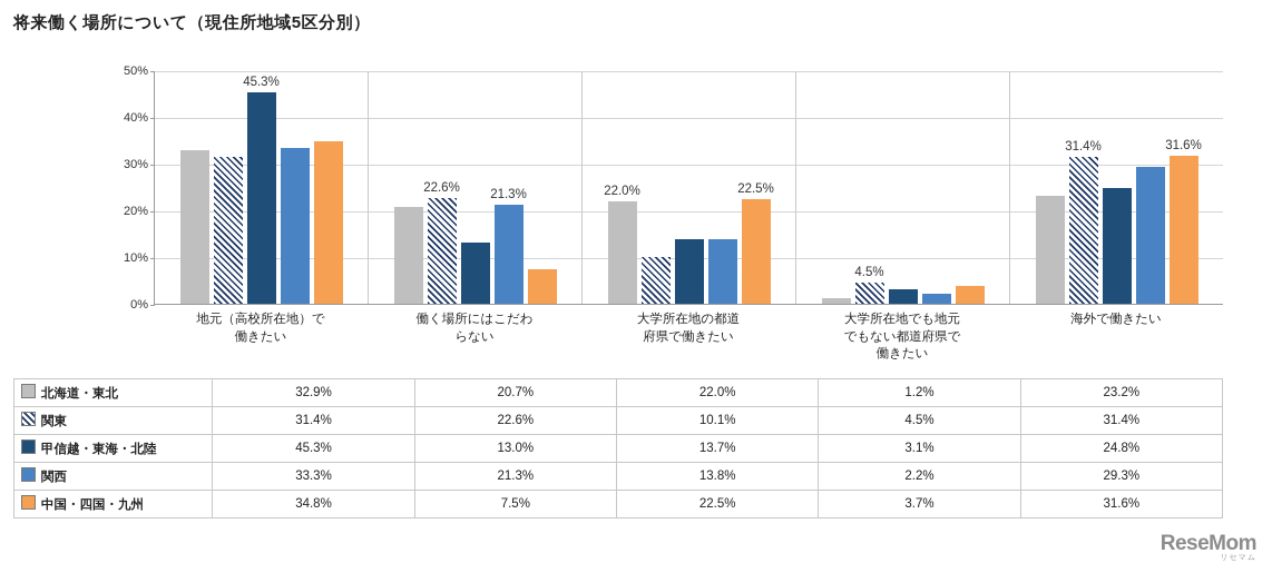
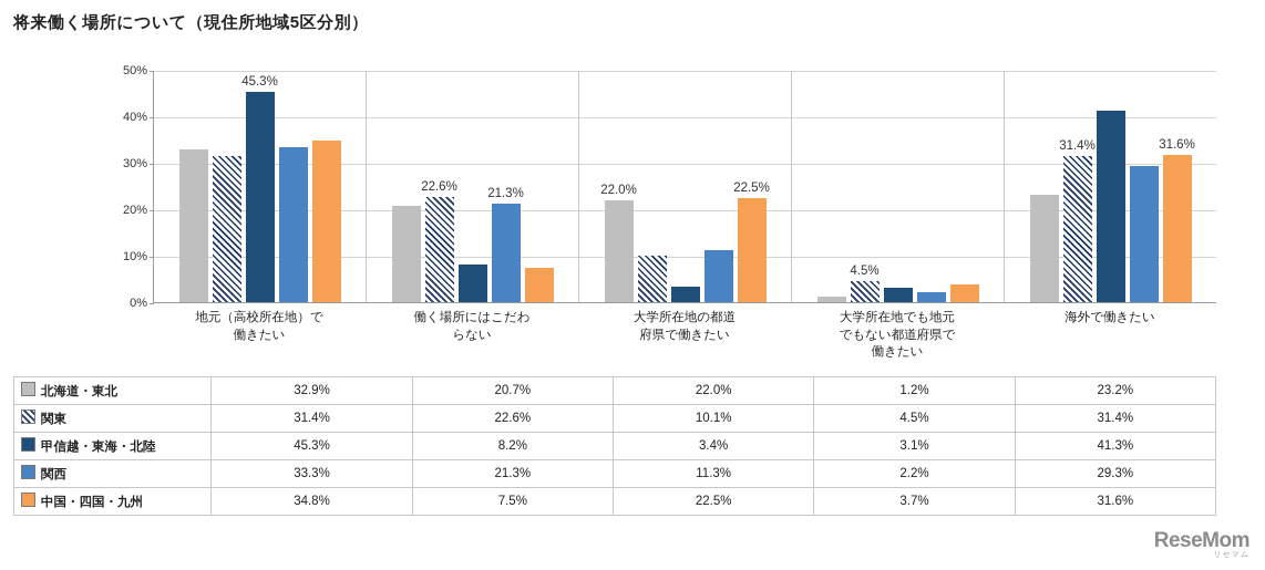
甲信越・東海・北陸/働く場所にはこだわらない: 13.0% -> 8.2%
甲信越・東海・北陸/大学所在地の都道府県で働きたい: 13.7% -> 3.4%
関西/大学所在地の都道府県で働きたい: 13.8% -> 11.3%
甲信越・東海・北陸/海外で働きたい: 24.8% -> 41.3%
